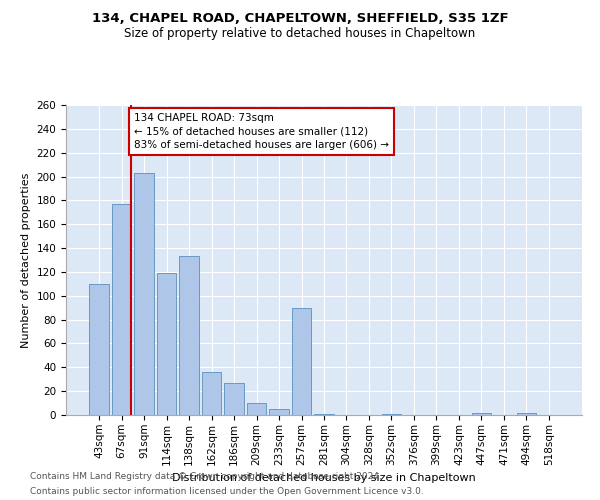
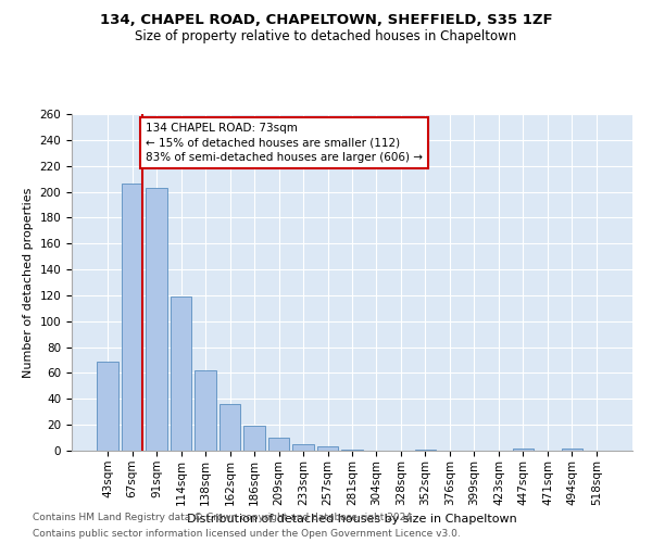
43sqm: 110 -> 69
67sqm: 177 -> 206
138sqm: 133 -> 62
186sqm: 27 -> 19
257sqm: 90 -> 3
